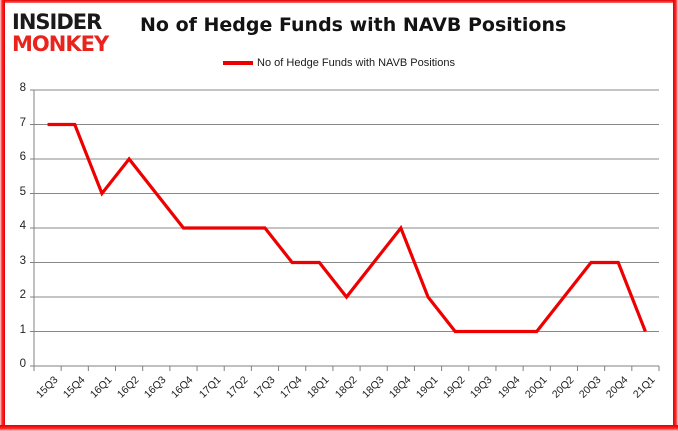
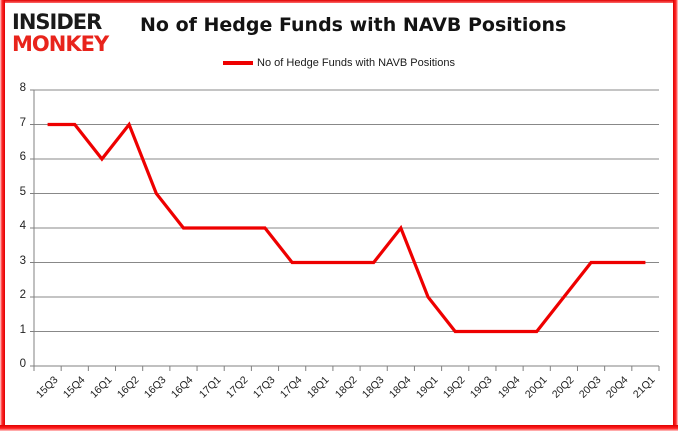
16Q1: 5 -> 6
16Q2: 6 -> 7
18Q2: 2 -> 3
21Q1: 1 -> 3
